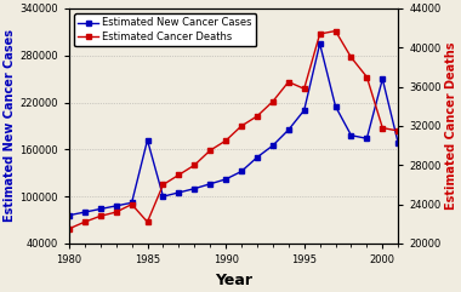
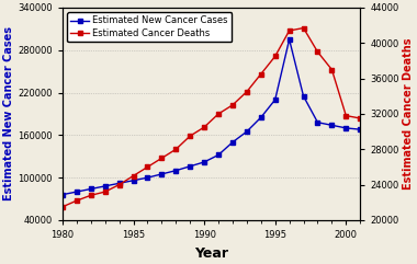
Estimated New Cancer Cases/1985: 172000 -> 96000
Estimated Cancer Deaths/1985: 22200 -> 25000
Estimated Cancer Deaths/1995: 35800 -> 38500
Estimated New Cancer Cases/2000: 250000 -> 170000
